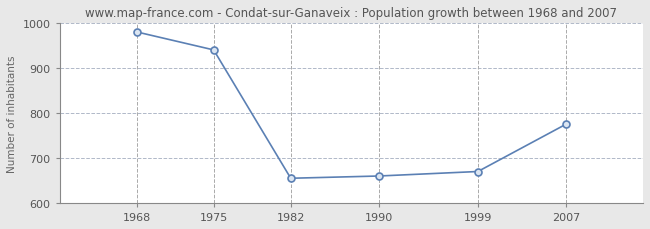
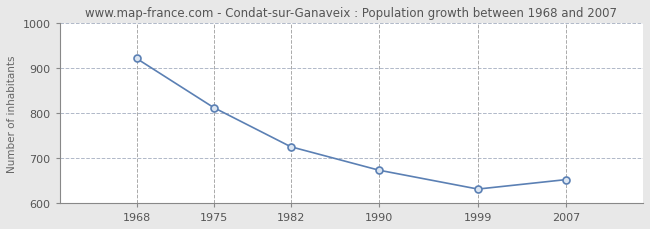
1968: 980 -> 921
1975: 940 -> 812
1982: 655 -> 725
1990: 660 -> 673
1999: 670 -> 631
2007: 775 -> 652
